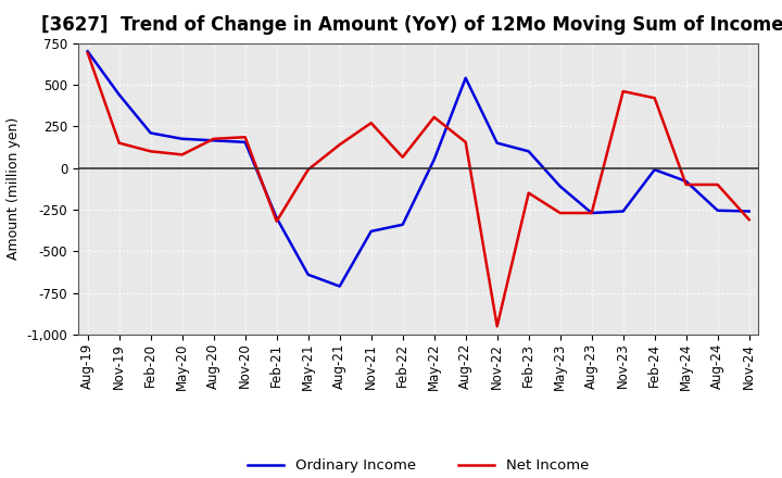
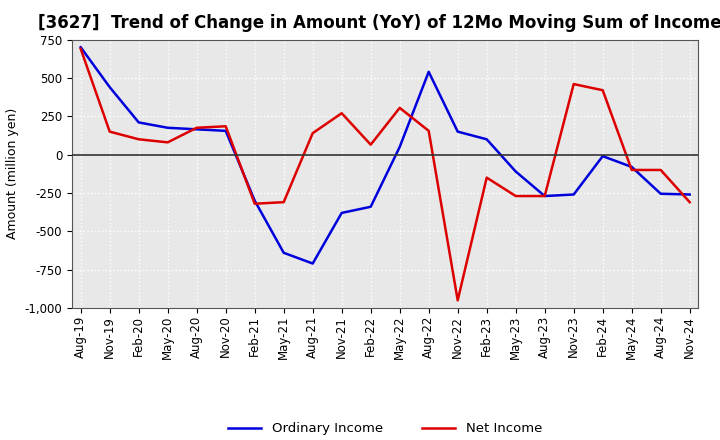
Net Income/May-21: -10 -> -310
